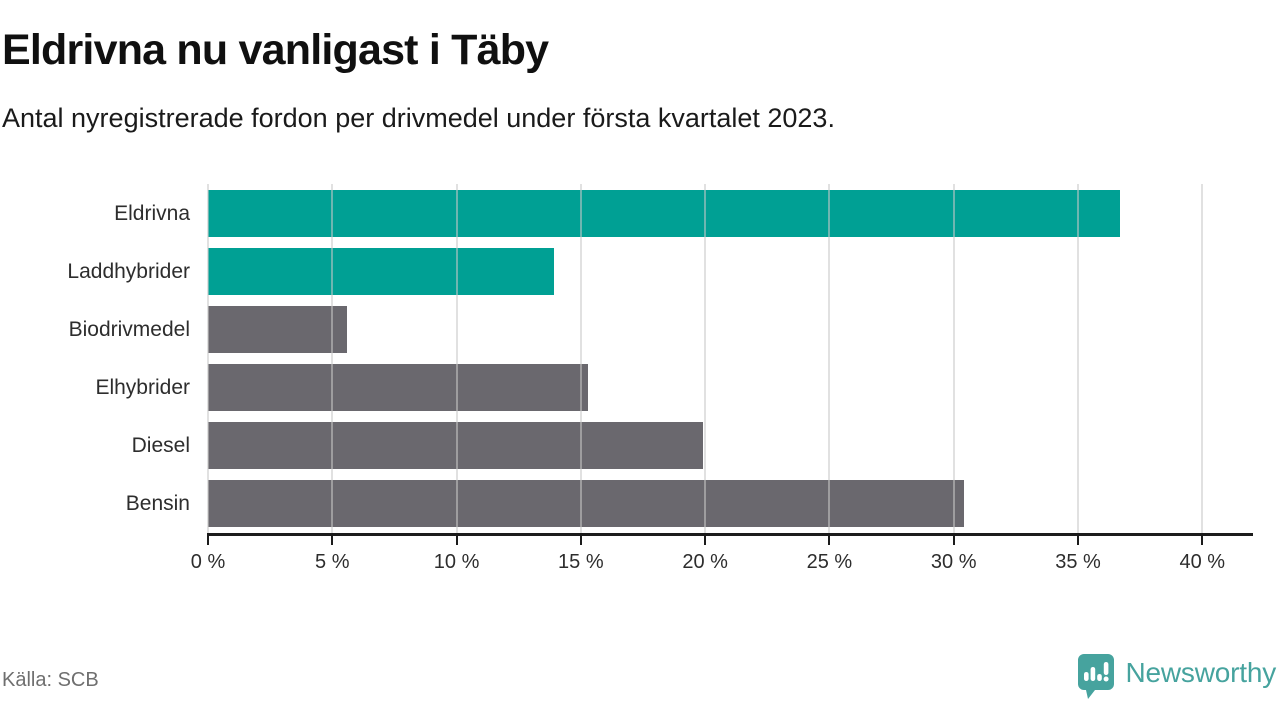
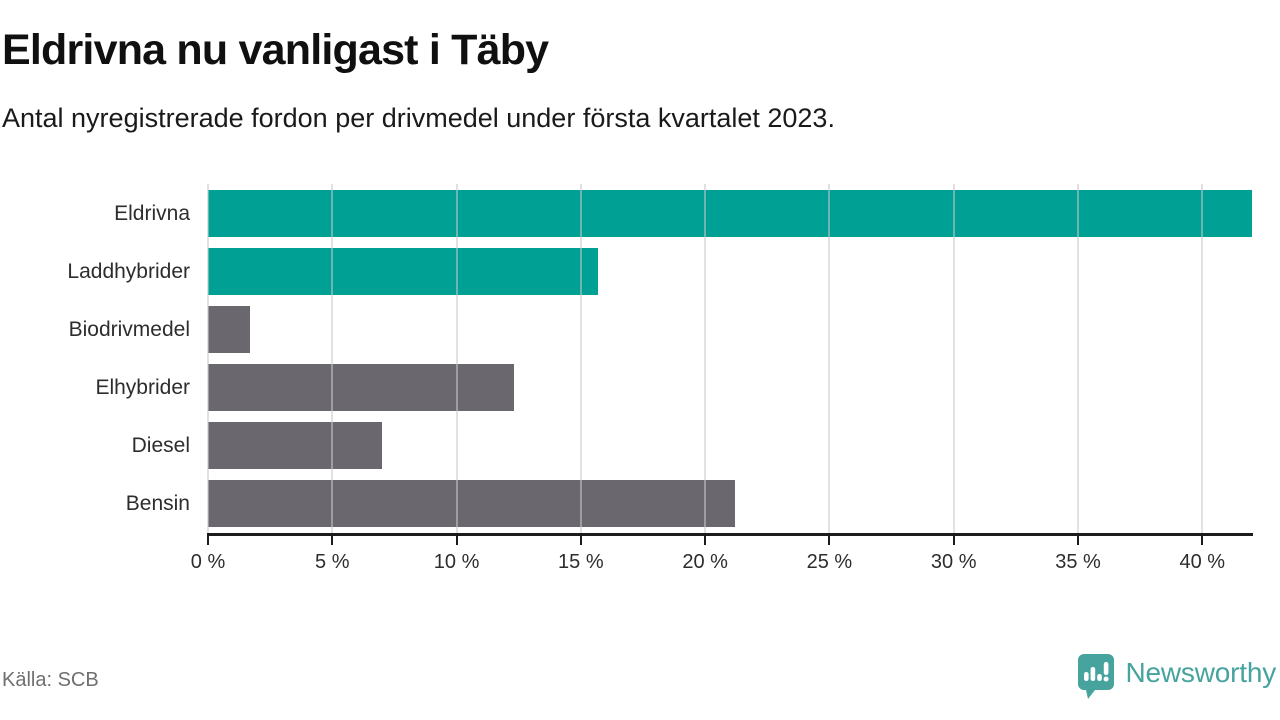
Eldrivna: 36.7% -> 42.0%
Laddhybrider: 13.9% -> 15.7%
Biodrivmedel: 5.6% -> 1.7%
Elhybrider: 15.3% -> 12.3%
Diesel: 19.9% -> 7.0%
Bensin: 30.4% -> 21.2%
